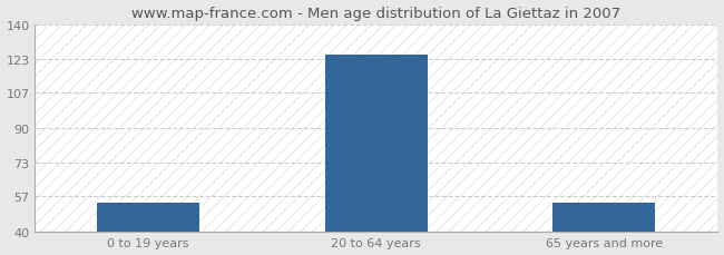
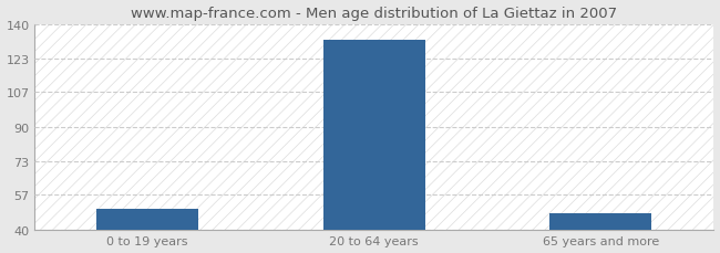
0 to 19 years: 54 -> 50
20 to 64 years: 125 -> 132
65 years and more: 54 -> 48
